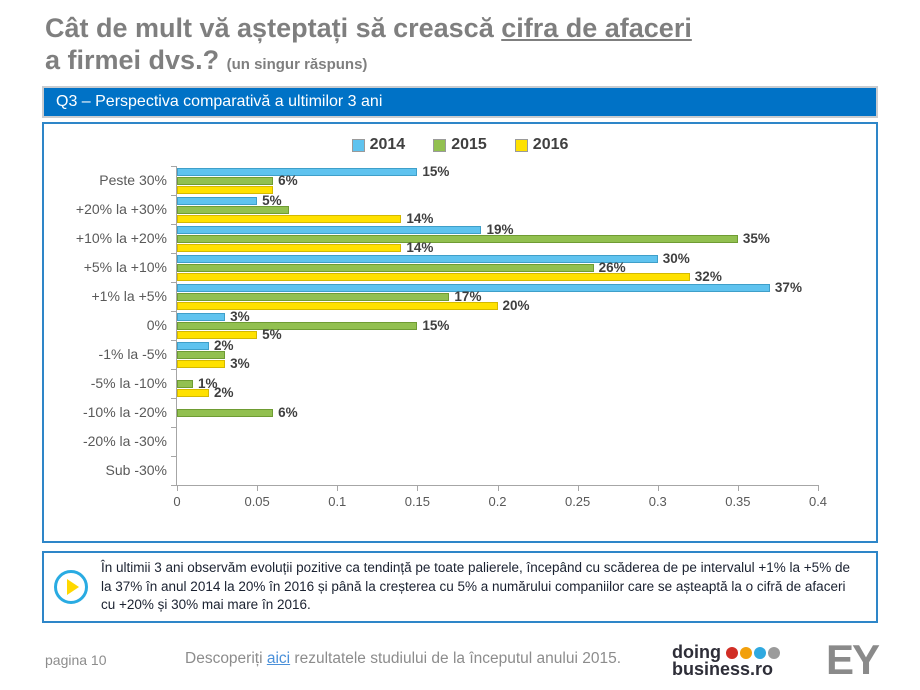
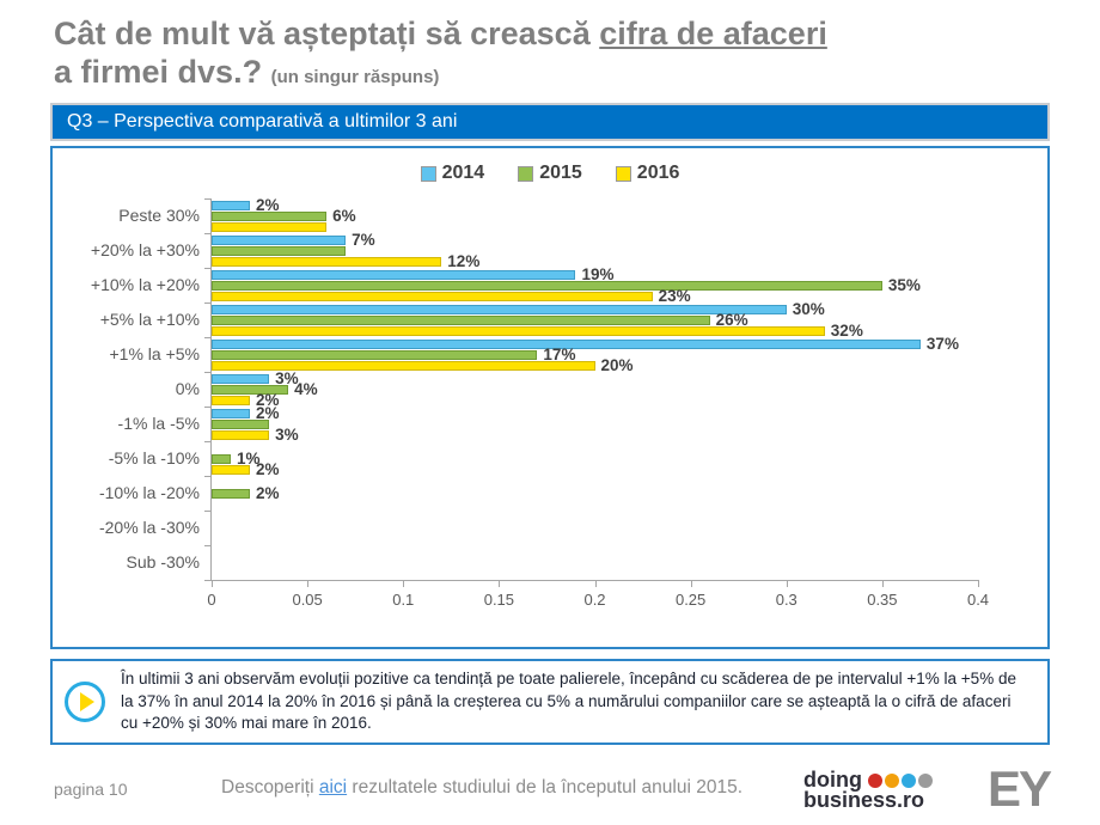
2014/Peste 30%: 15% -> 2%
2014/+20% la +30%: 5% -> 7%
2016/+20% la +30%: 14% -> 12%
2016/+10% la +20%: 14% -> 23%
2015/0%: 15% -> 4%
2016/0%: 5% -> 2%
2015/-10% la -20%: 6% -> 2%
